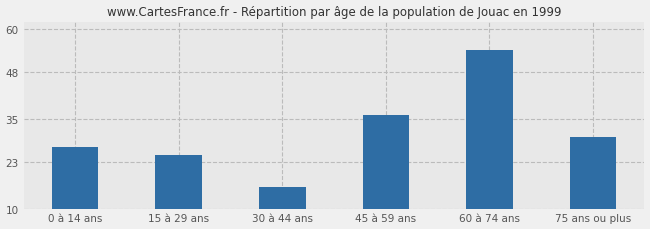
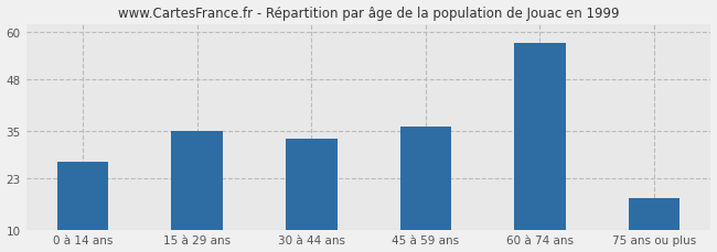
15 à 29 ans: 25 -> 35
30 à 44 ans: 16 -> 33
60 à 74 ans: 54 -> 57
75 ans ou plus: 30 -> 18
